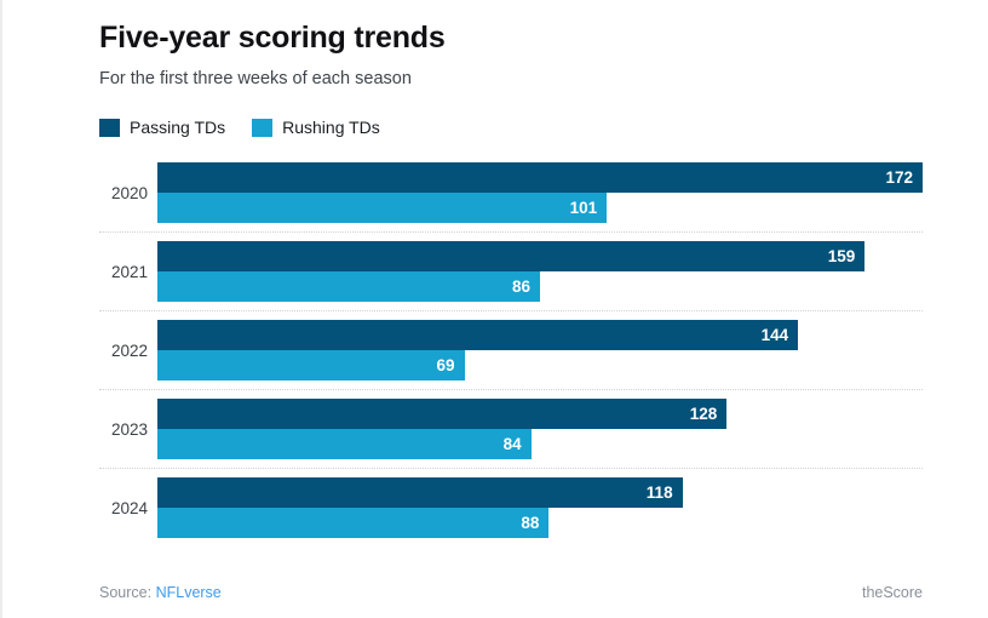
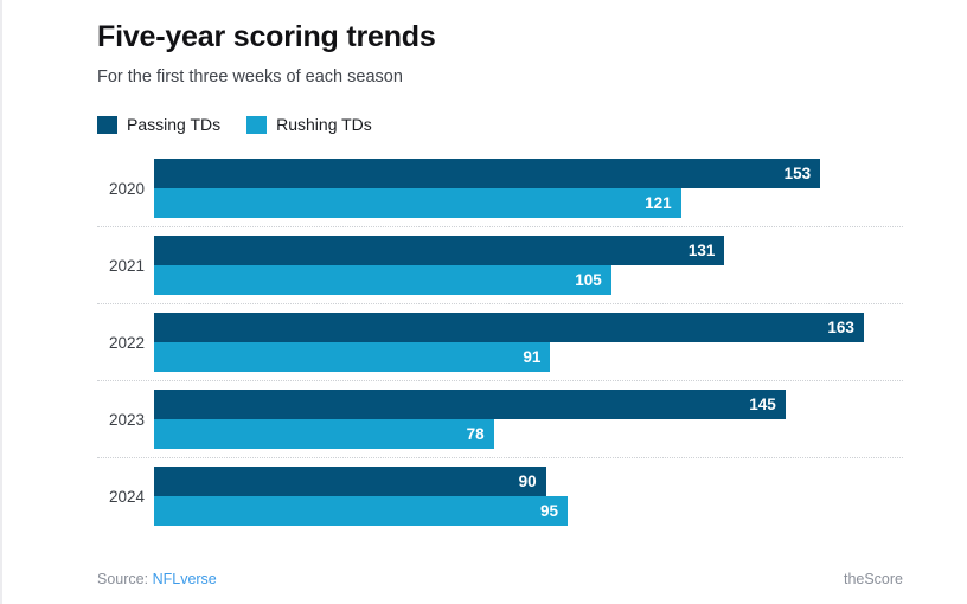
Passing TDs/2020: 172 -> 153
Rushing TDs/2020: 101 -> 121
Passing TDs/2021: 159 -> 131
Rushing TDs/2021: 86 -> 105
Passing TDs/2022: 144 -> 163
Rushing TDs/2022: 69 -> 91
Passing TDs/2023: 128 -> 145
Rushing TDs/2023: 84 -> 78
Passing TDs/2024: 118 -> 90
Rushing TDs/2024: 88 -> 95
